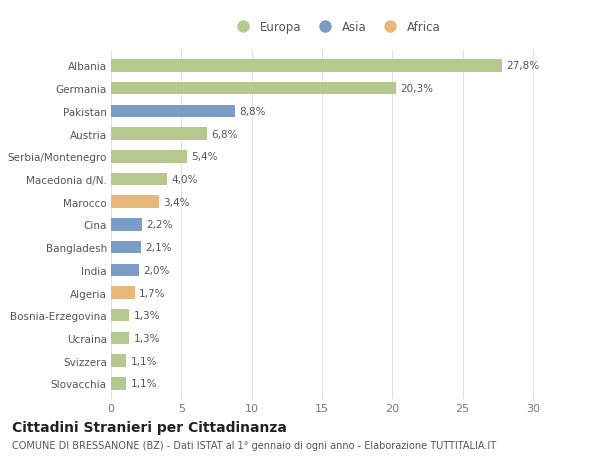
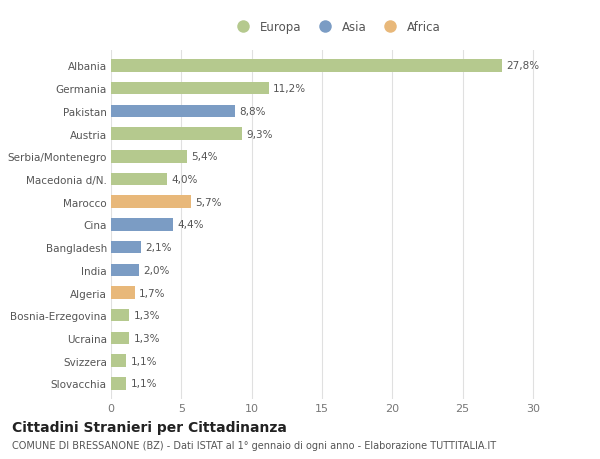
Germania: 20,3% -> 11,2%
Austria: 6,8% -> 9,3%
Marocco: 3,4% -> 5,7%
Cina: 2,2% -> 4,4%
